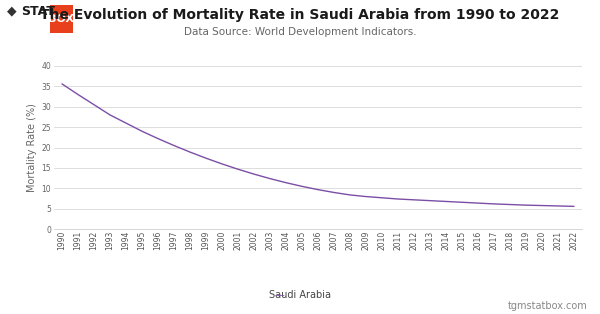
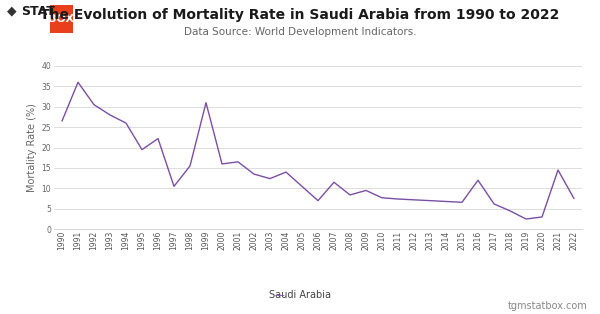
1990: 35.6 -> 26.5
1991: 33.0 -> 36.0
1995: 24.0 -> 19.5
1997: 20.5 -> 10.5
1998: 18.9 -> 15.5
1999: 17.4 -> 31.0
2001: 14.7 -> 16.5
2004: 11.4 -> 14.0
2006: 9.7 -> 7.0
2007: 9.0 -> 11.5
2009: 8.0 -> 9.5
2016: 6.4 -> 12.0
2018: 6.0 -> 4.5
2019: 5.9 -> 2.5
2020: 5.8 -> 3.0
2021: 5.7 -> 14.5
2022: 5.6 -> 7.5
